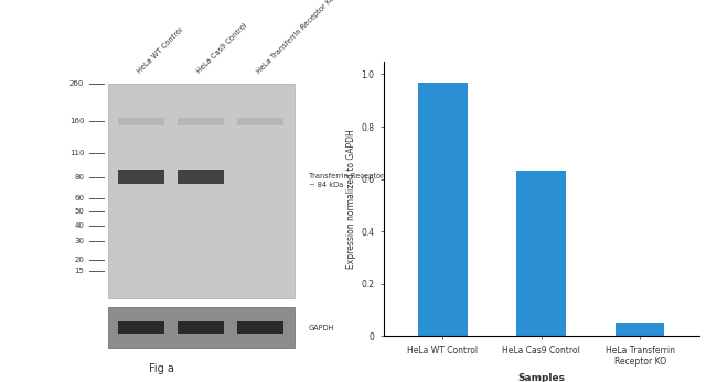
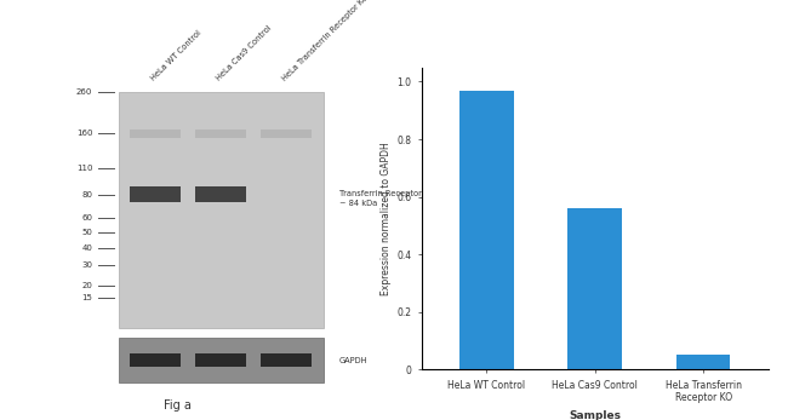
HeLa Cas9 Control: 0.63 -> 0.56
